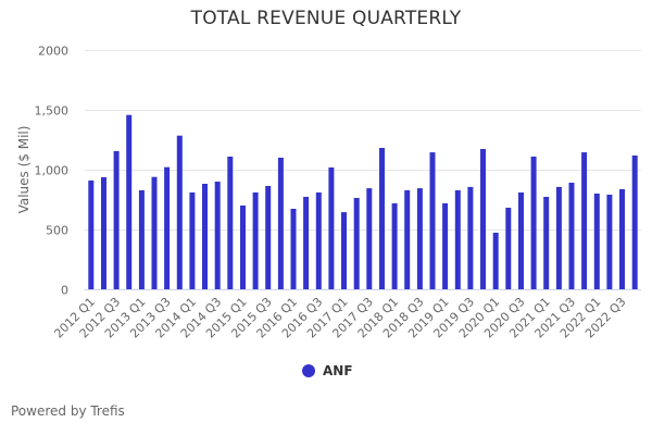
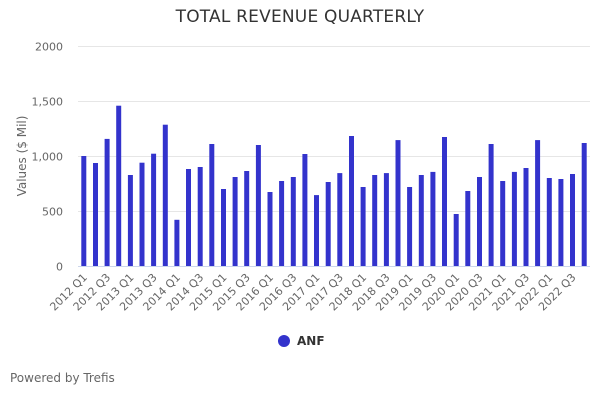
2012 Q1: 910 -> 1000
2014 Q1: 810 -> 420
